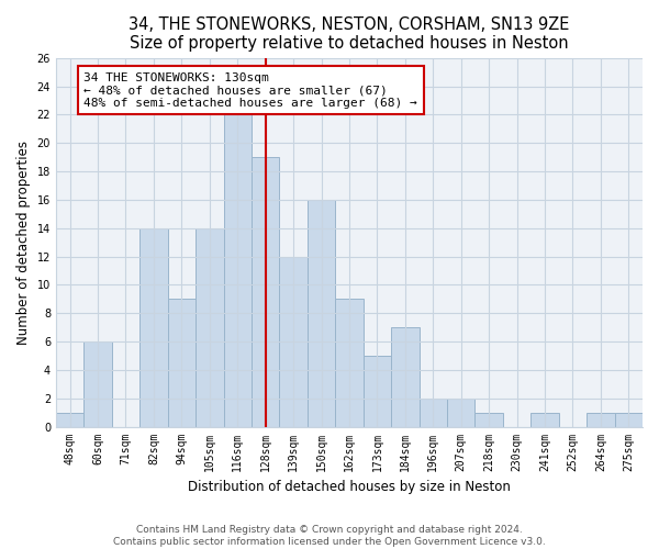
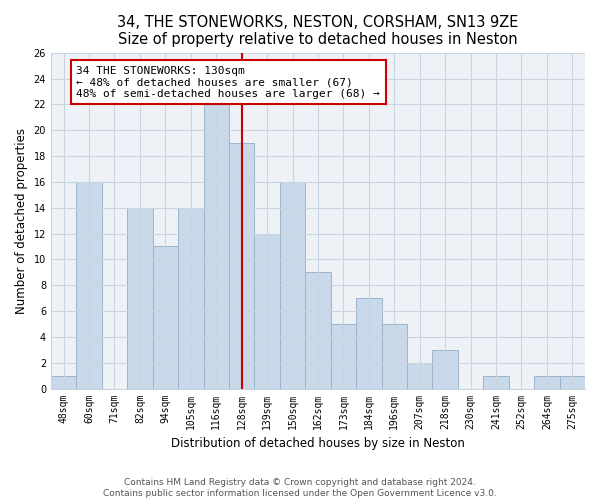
60sqm: 6 -> 16
94sqm: 9 -> 11
196sqm: 2 -> 5
218sqm: 1 -> 3
